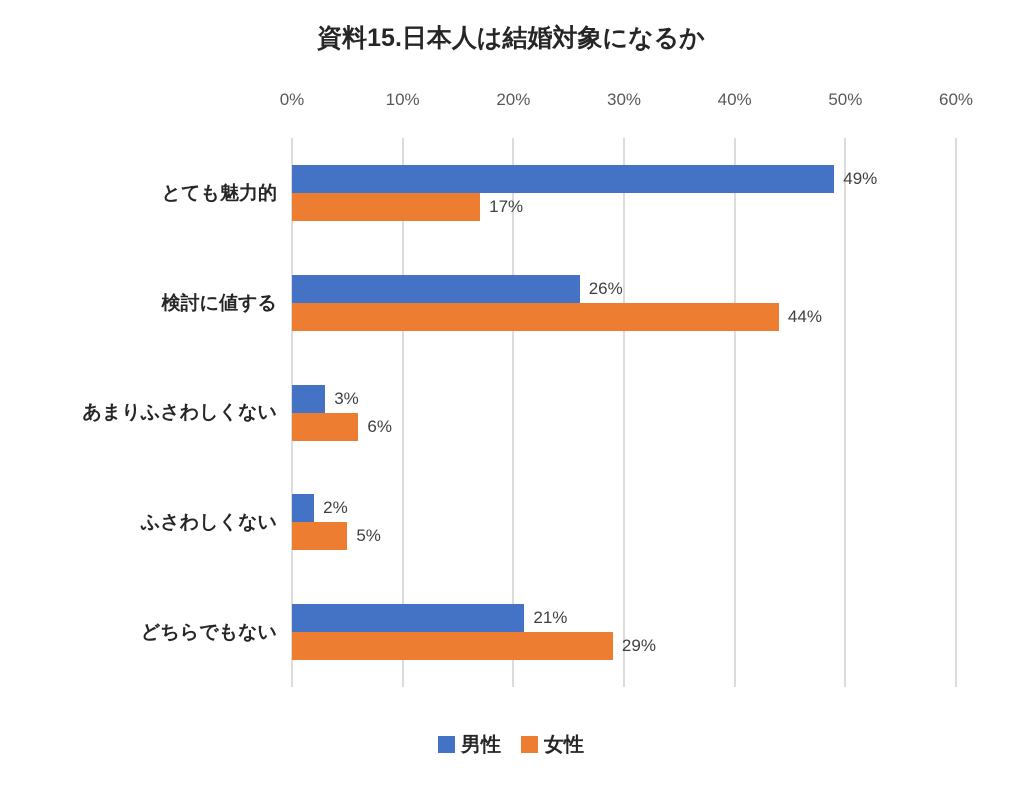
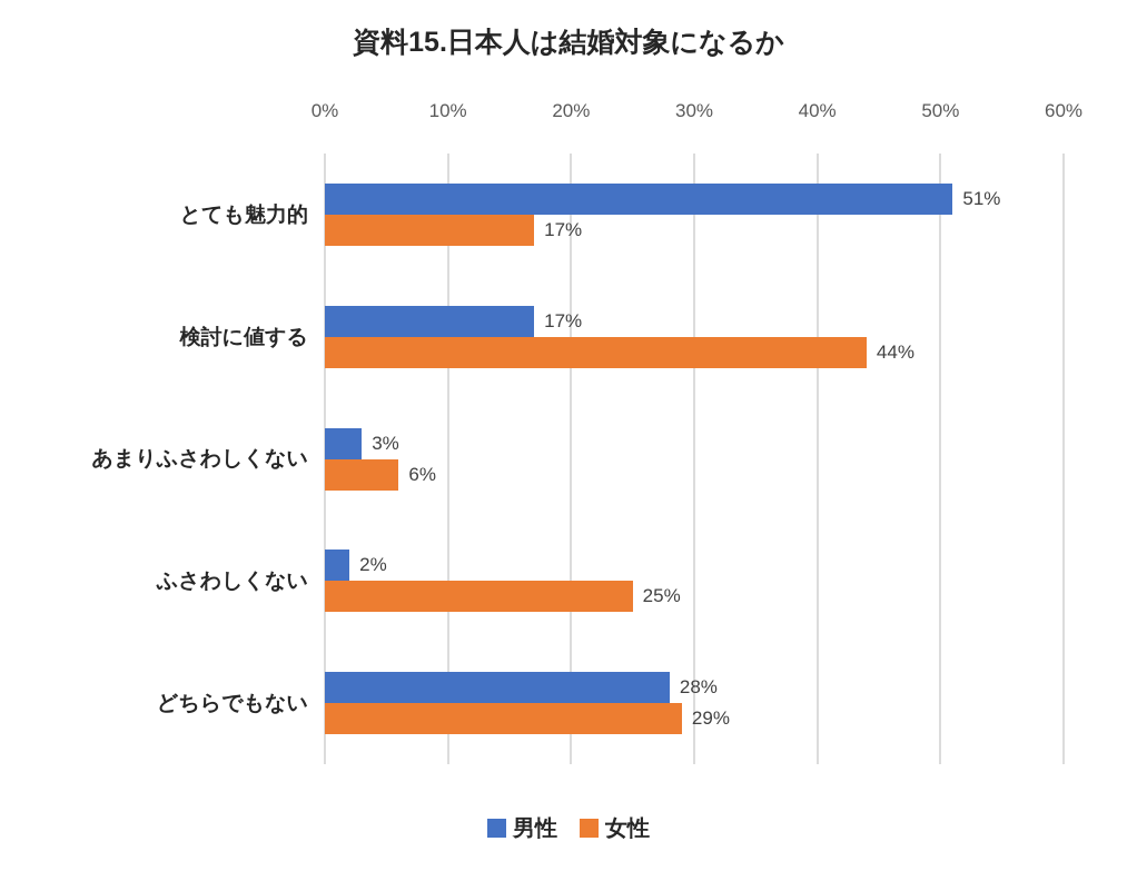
男性/とても魅力的: 49% -> 51%
男性/検討に値する: 26% -> 17%
女性/ふさわしくない: 5% -> 25%
男性/どちらでもない: 21% -> 28%
